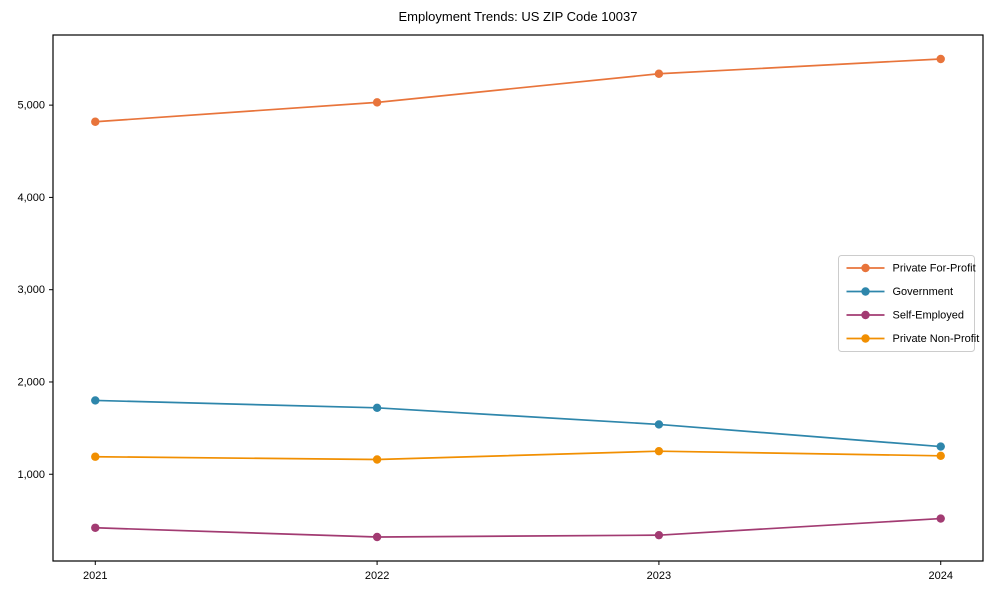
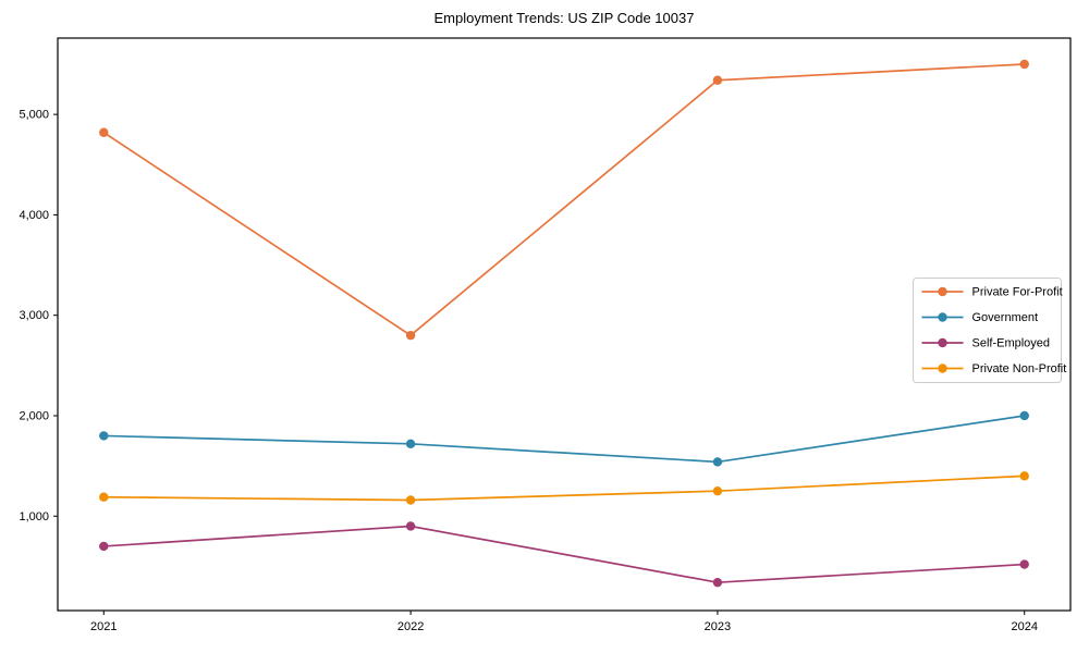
Self-Employed/2021: 400 -> 700
Private For-Profit/2022: 5000 -> 2800
Self-Employed/2022: 300 -> 900
Government/2024: 1300 -> 2000
Private Non-Profit/2024: 1200 -> 1400
